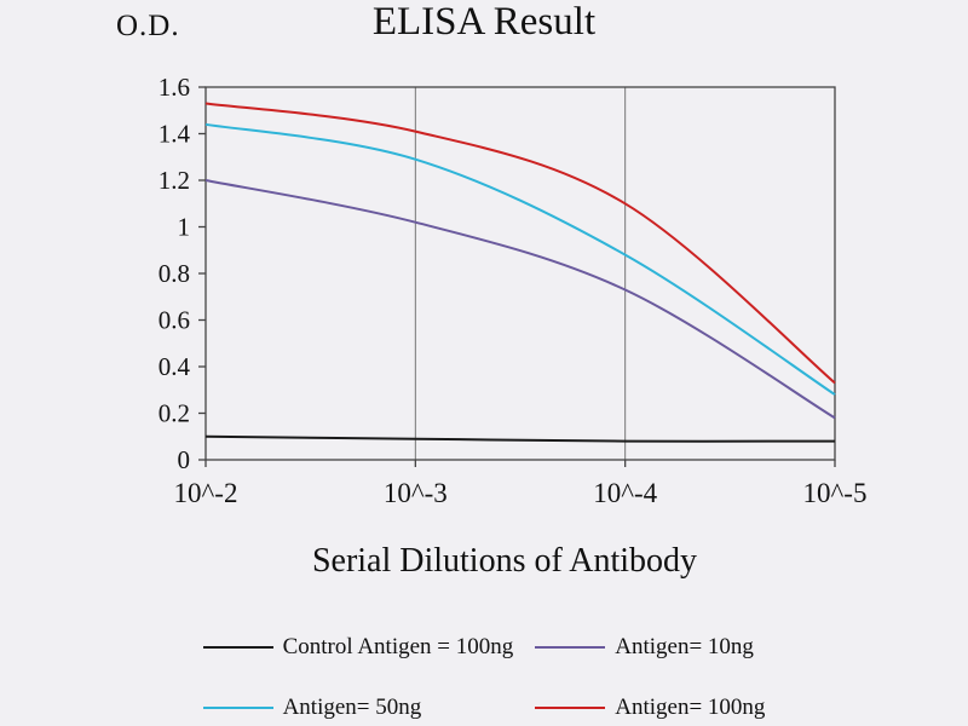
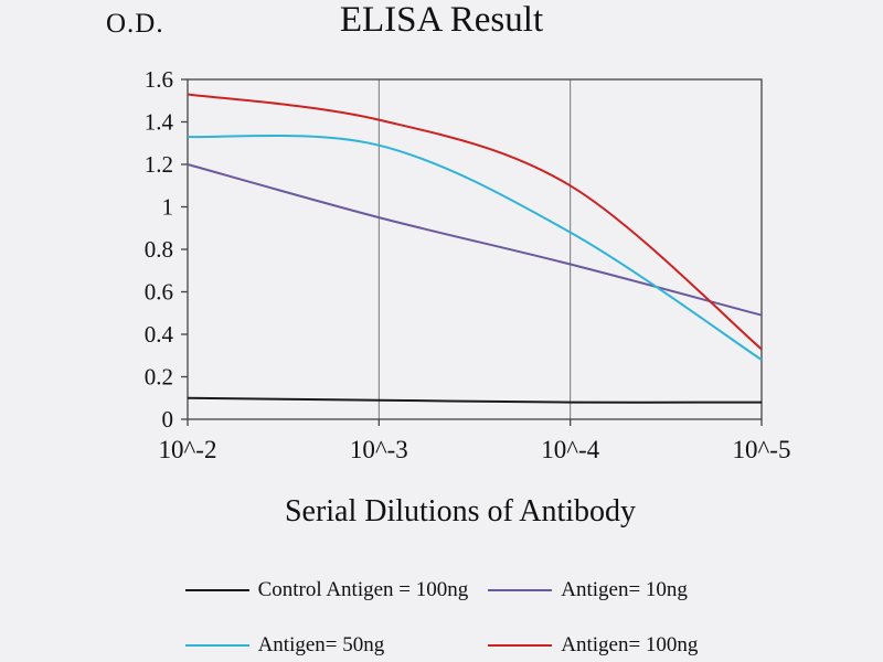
Antigen= 50ng/10^-2: 1.44 -> 1.33
Antigen= 10ng/10^-3: 1.02 -> 0.95
Antigen= 10ng/10^-5: 0.18 -> 0.49
